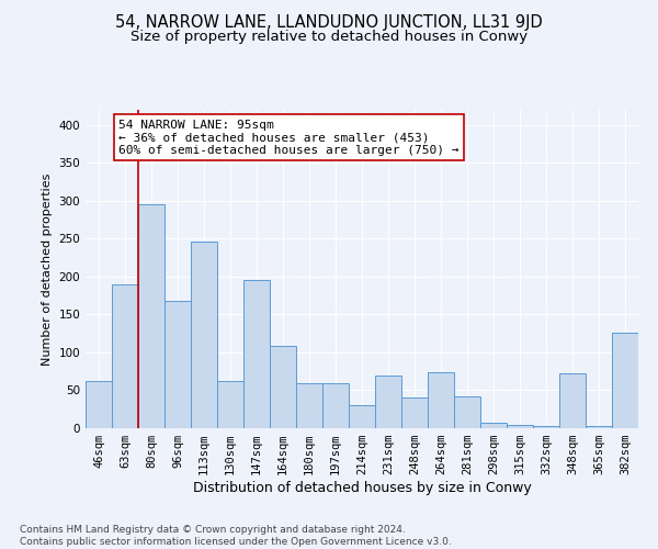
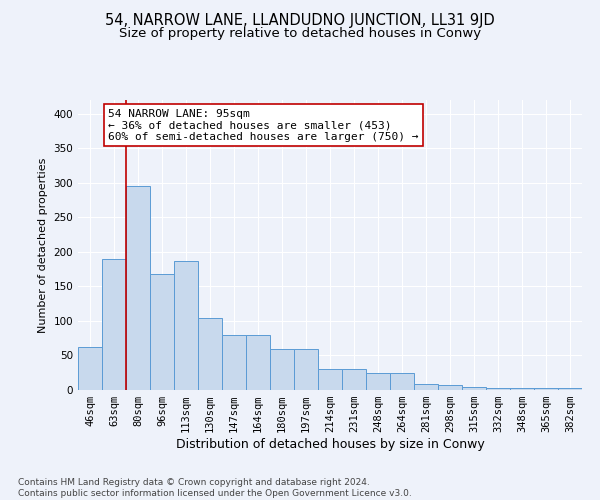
113sqm: 246 -> 187
130sqm: 62 -> 105
147sqm: 196 -> 79
164sqm: 108 -> 79
231sqm: 70 -> 31
248sqm: 40 -> 24
264sqm: 74 -> 24
281sqm: 42 -> 9
348sqm: 72 -> 3
382sqm: 126 -> 3
